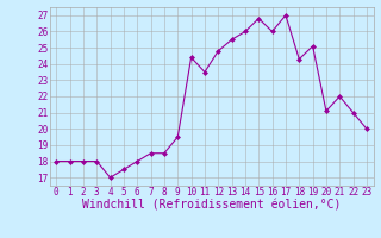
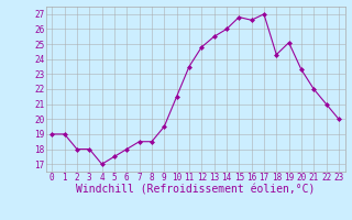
0: 18.0 -> 19.0
1: 18.0 -> 19.0
10: 24.4 -> 21.5
16: 26.0 -> 26.6
20: 21.1 -> 23.3
